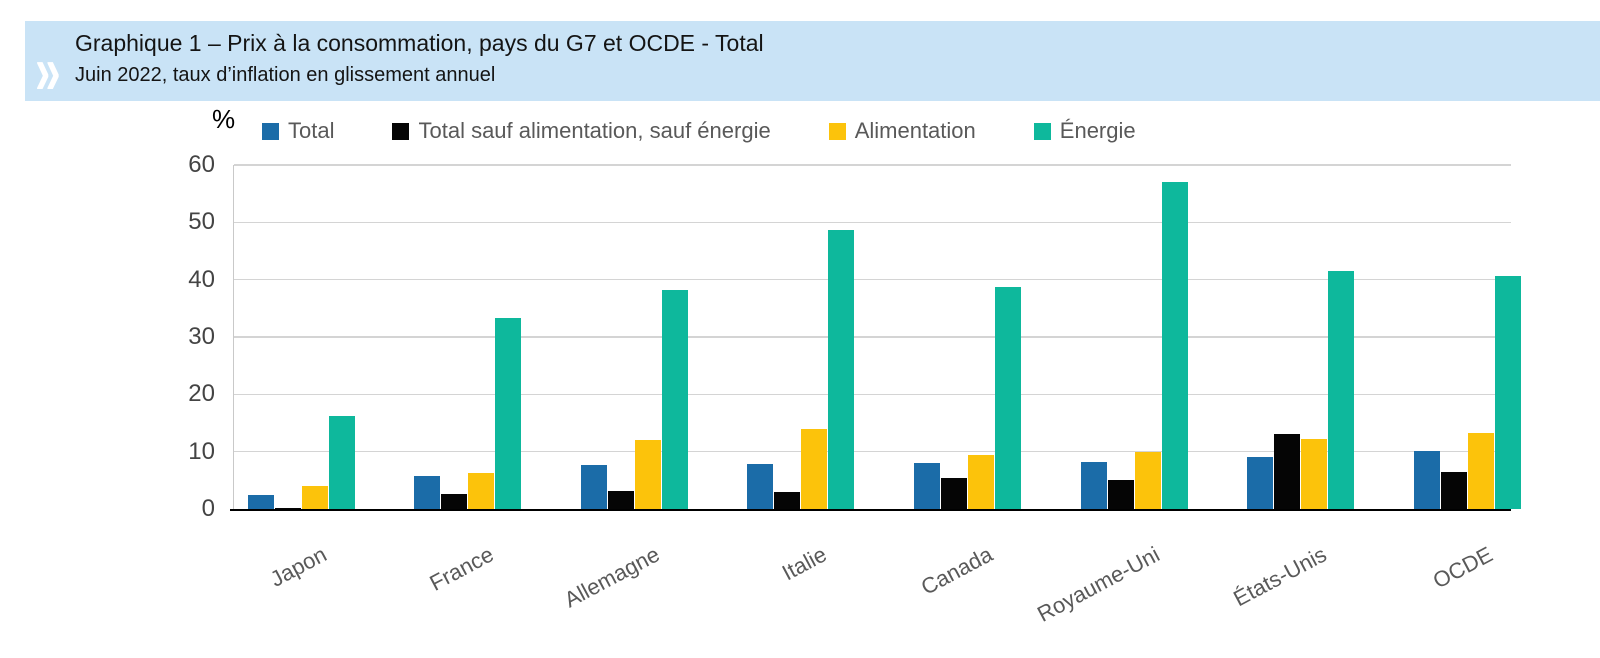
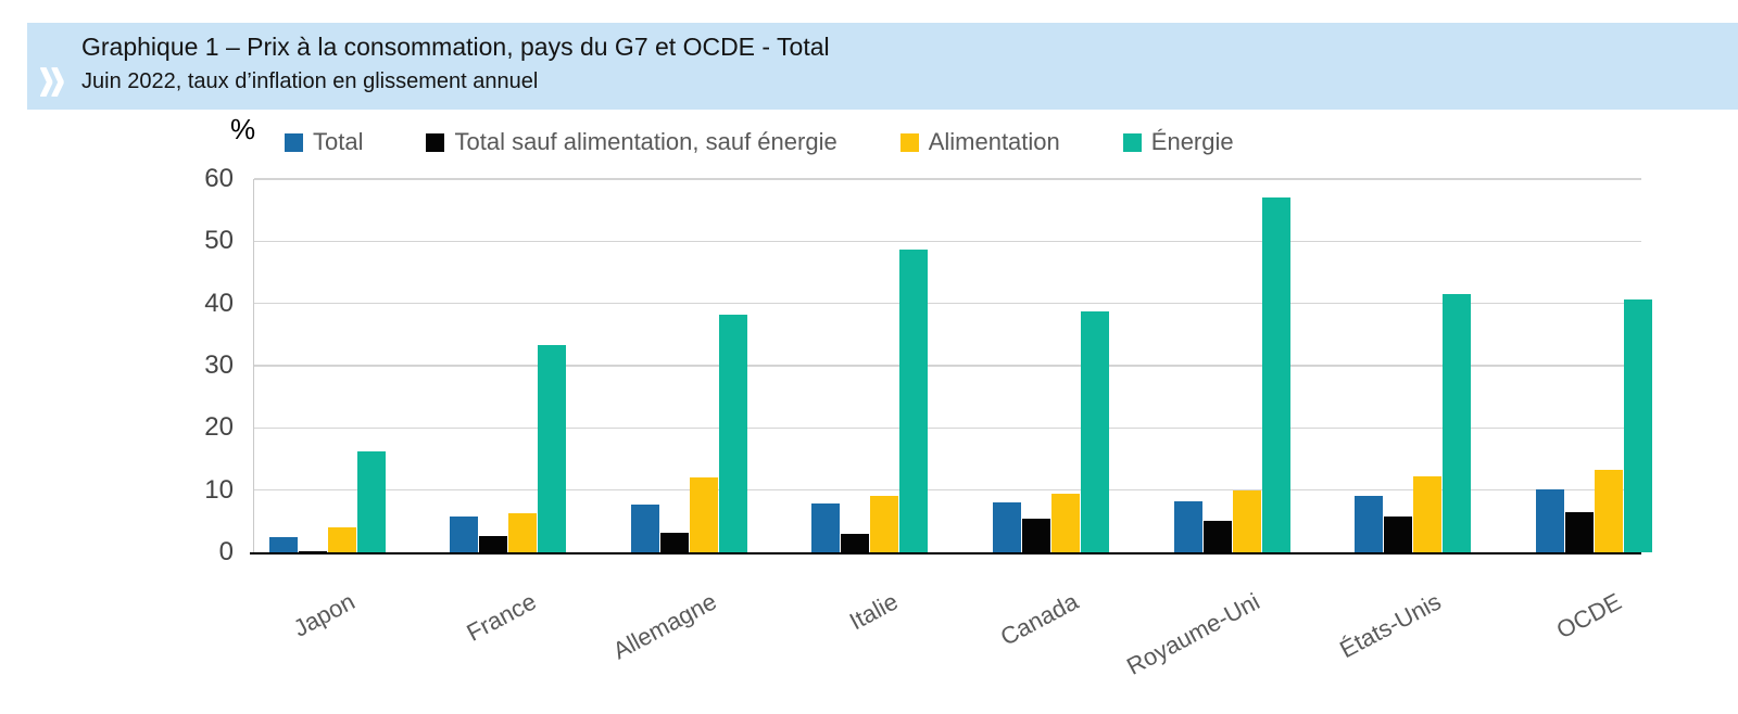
Alimentation/Italie: 14 -> 9
Total sauf alimentation, sauf énergie/États-Unis: 13 -> 6
